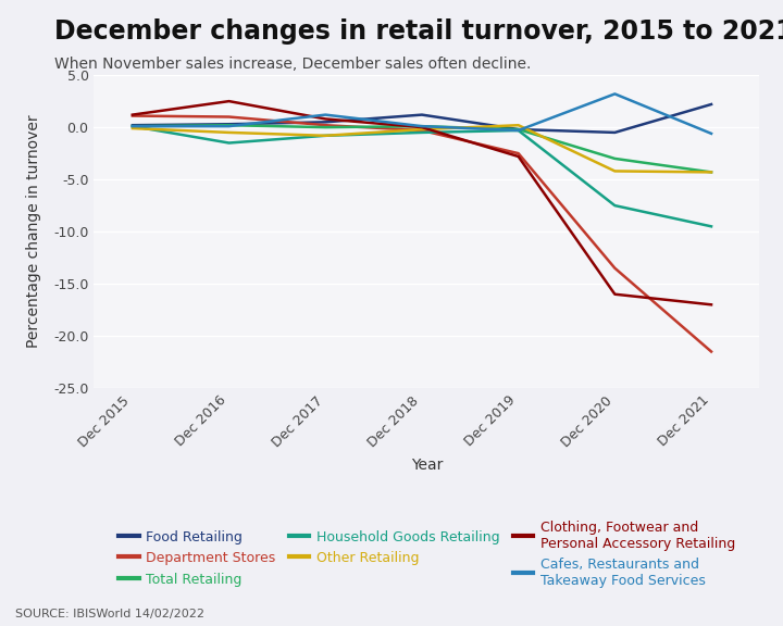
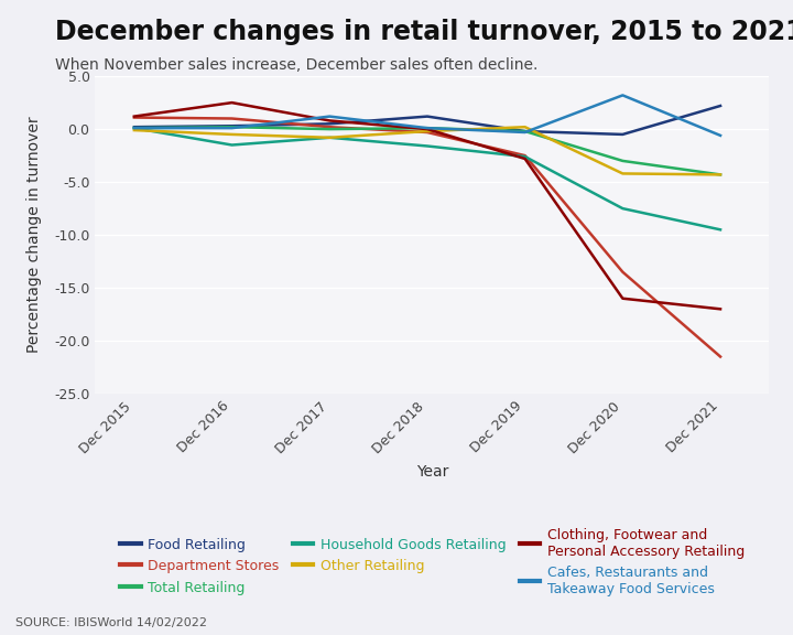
Household Goods Retailing/Dec 2018: -0.5 -> -1.6
Household Goods Retailing/Dec 2019: -0.3 -> -2.6
